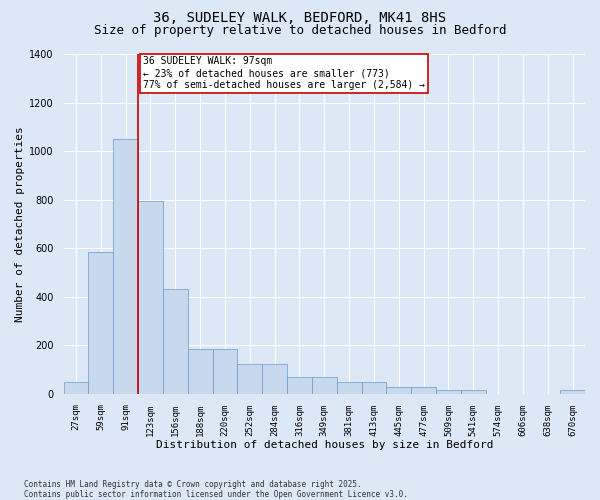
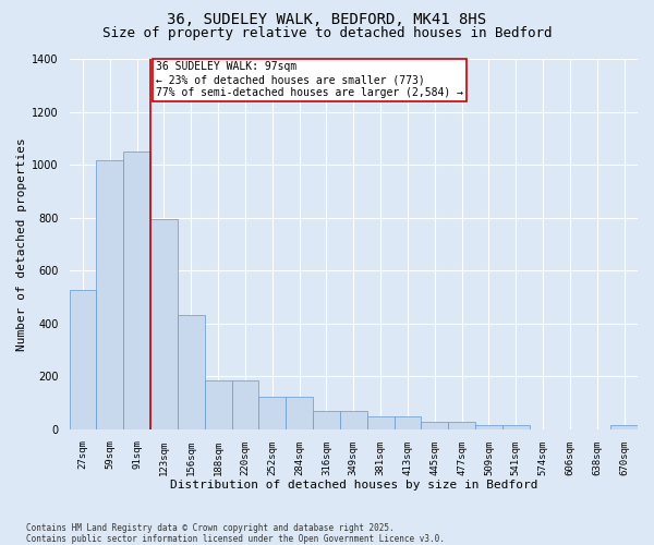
27sqm: 50 -> 525
59sqm: 585 -> 1015
